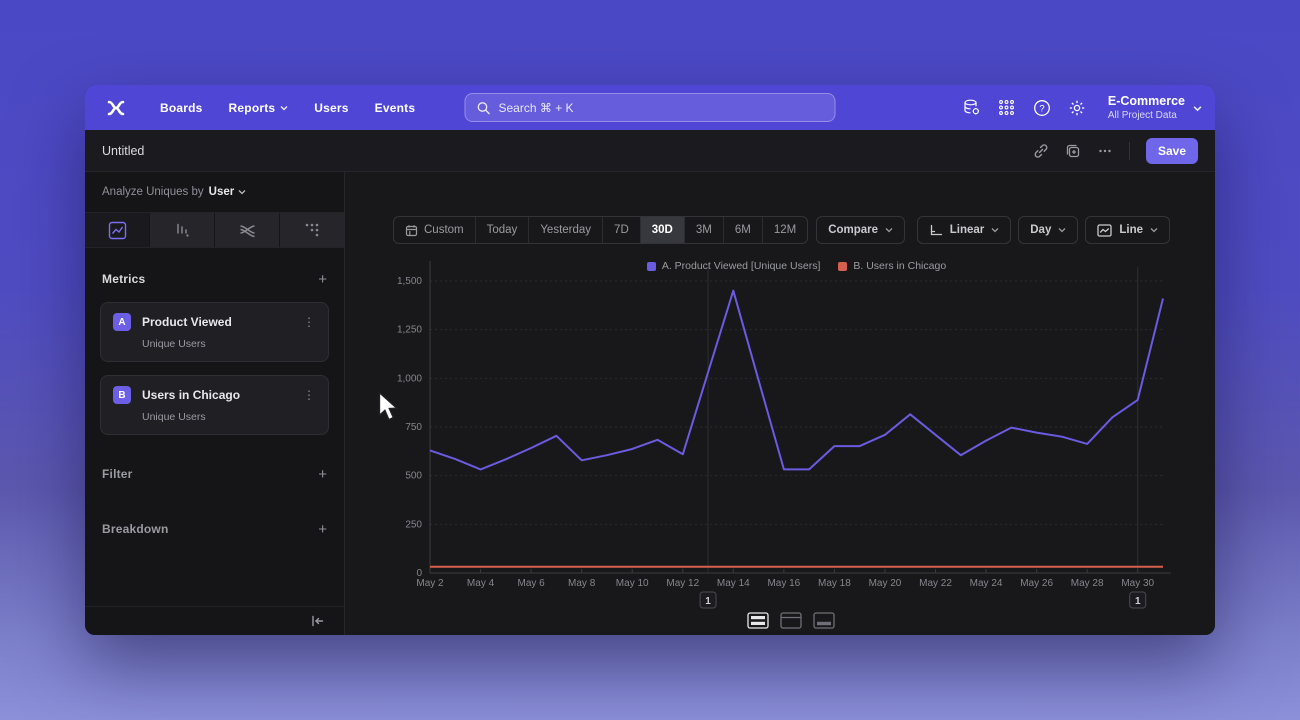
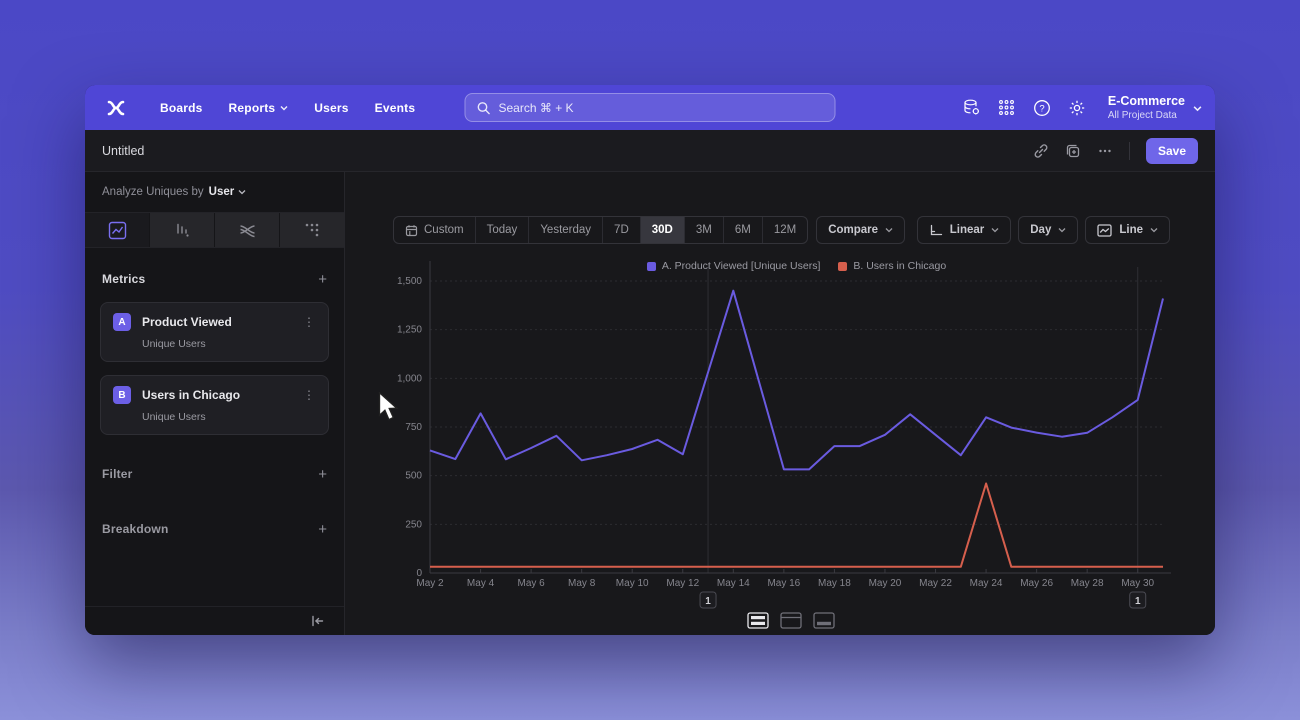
A. Product Viewed [Unique Users]/May 4: 530 -> 820
A. Product Viewed [Unique Users]/May 24: 680 -> 800
B. Users in Chicago/May 24: 30 -> 460
A. Product Viewed [Unique Users]/May 28: 660 -> 720
